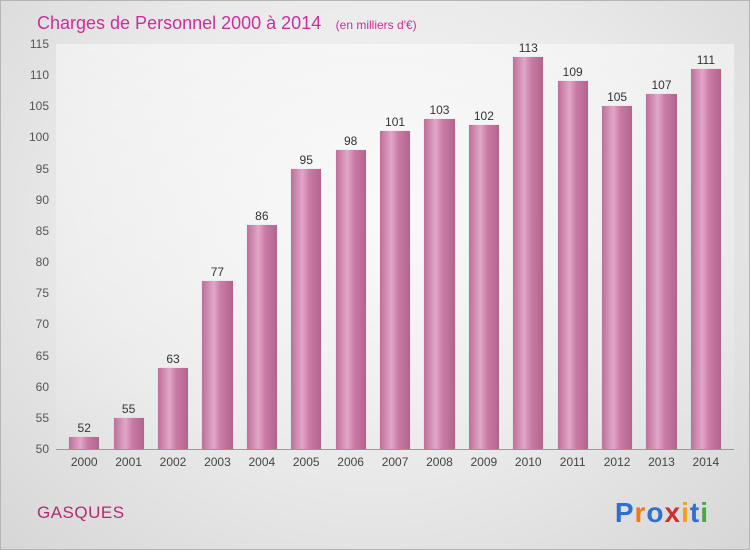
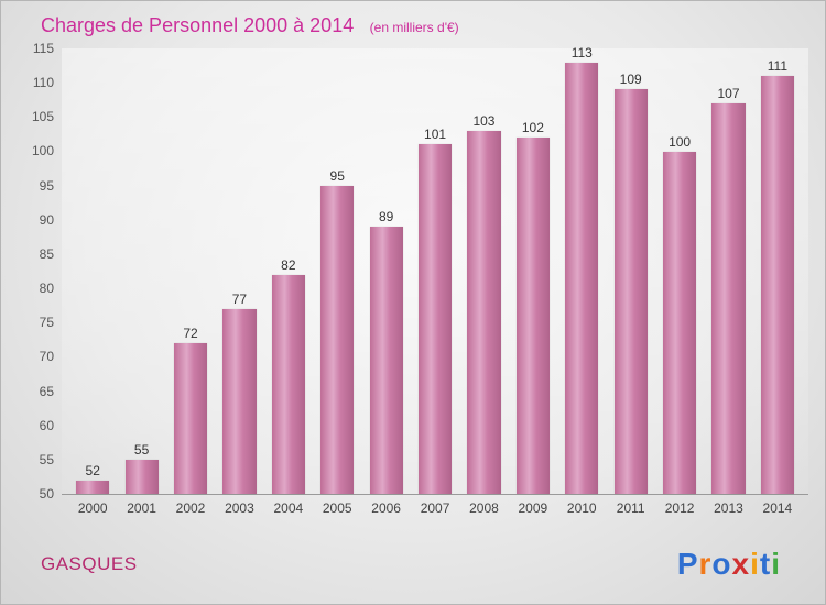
2002: 63 -> 72
2004: 86 -> 82
2006: 98 -> 89
2012: 105 -> 100
